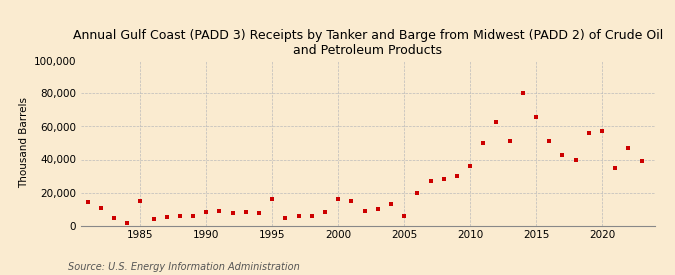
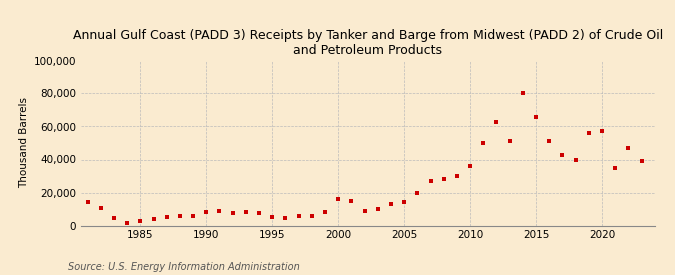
1985: 15,000 -> 3,000
1995: 16,000 -> 5,000
2005: 6,000 -> 14,000
